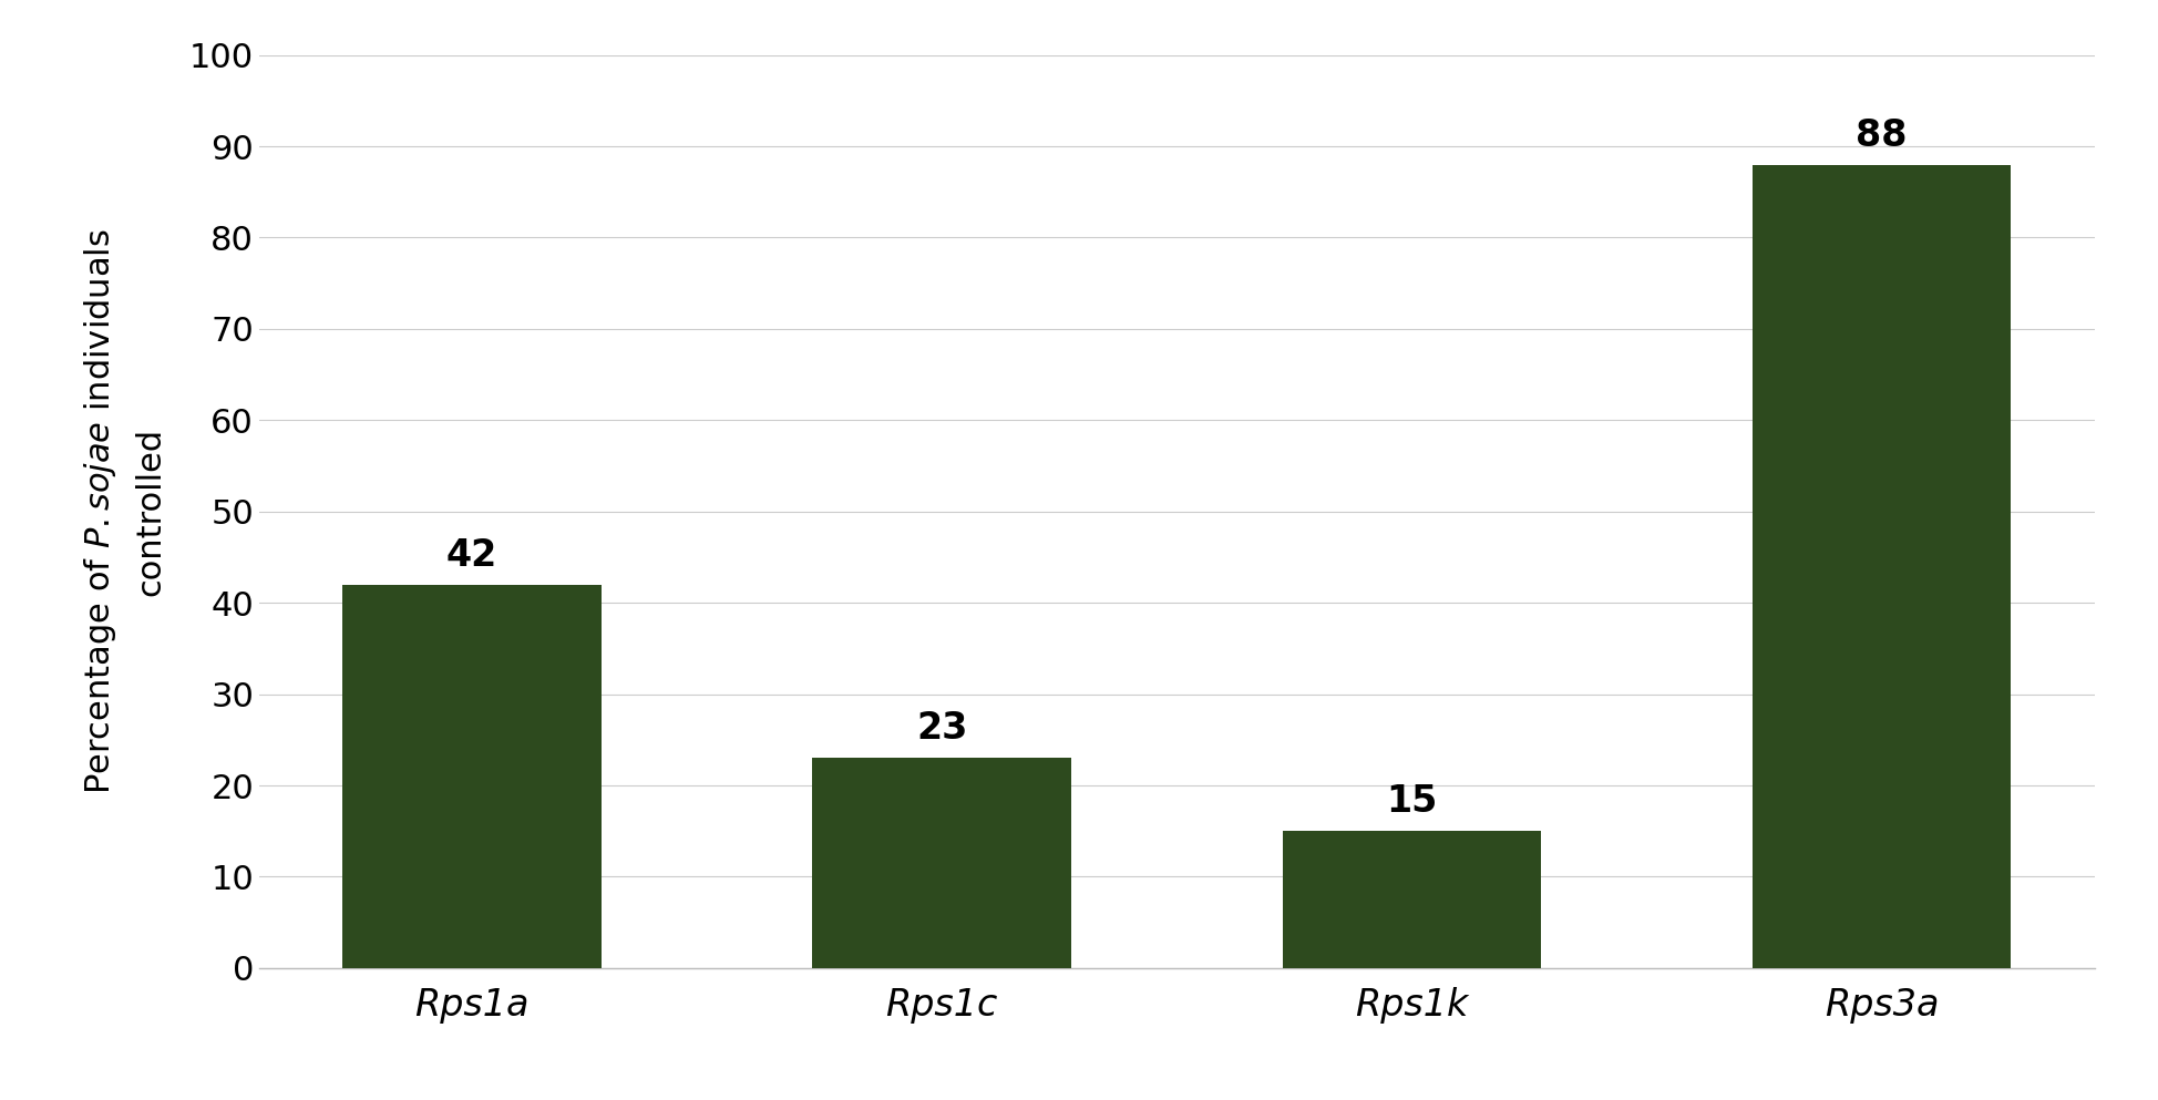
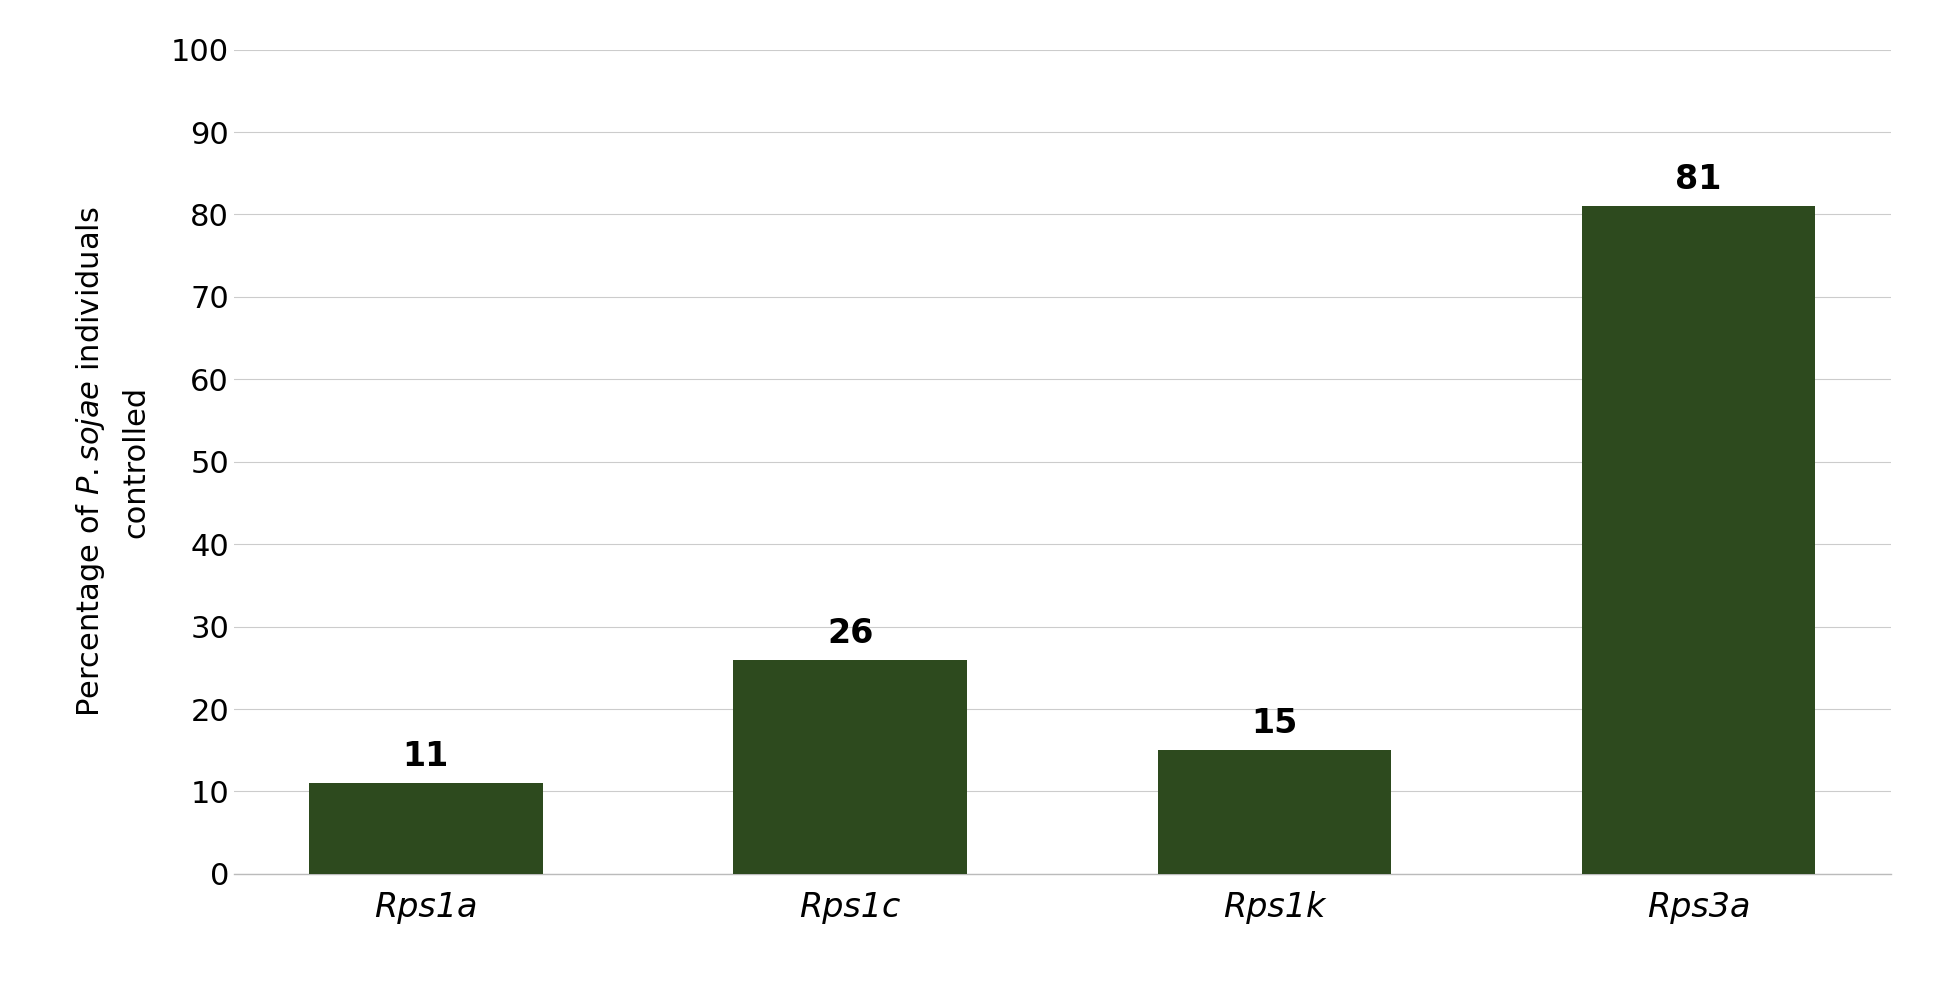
Rps1a: 42 -> 11
Rps1c: 23 -> 26
Rps3a: 88 -> 81
